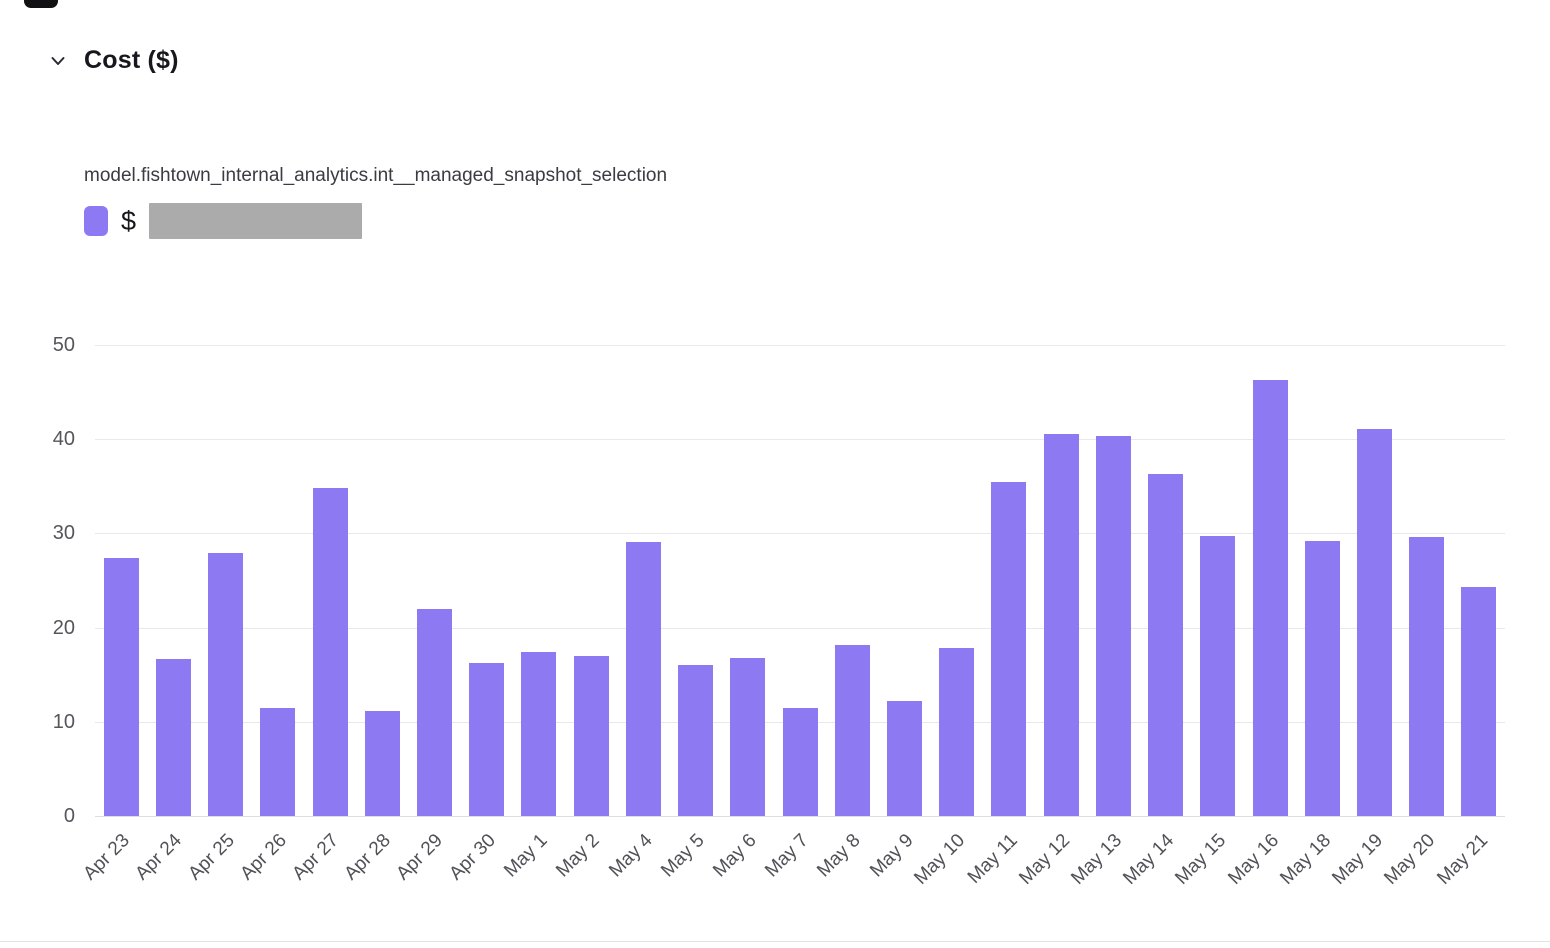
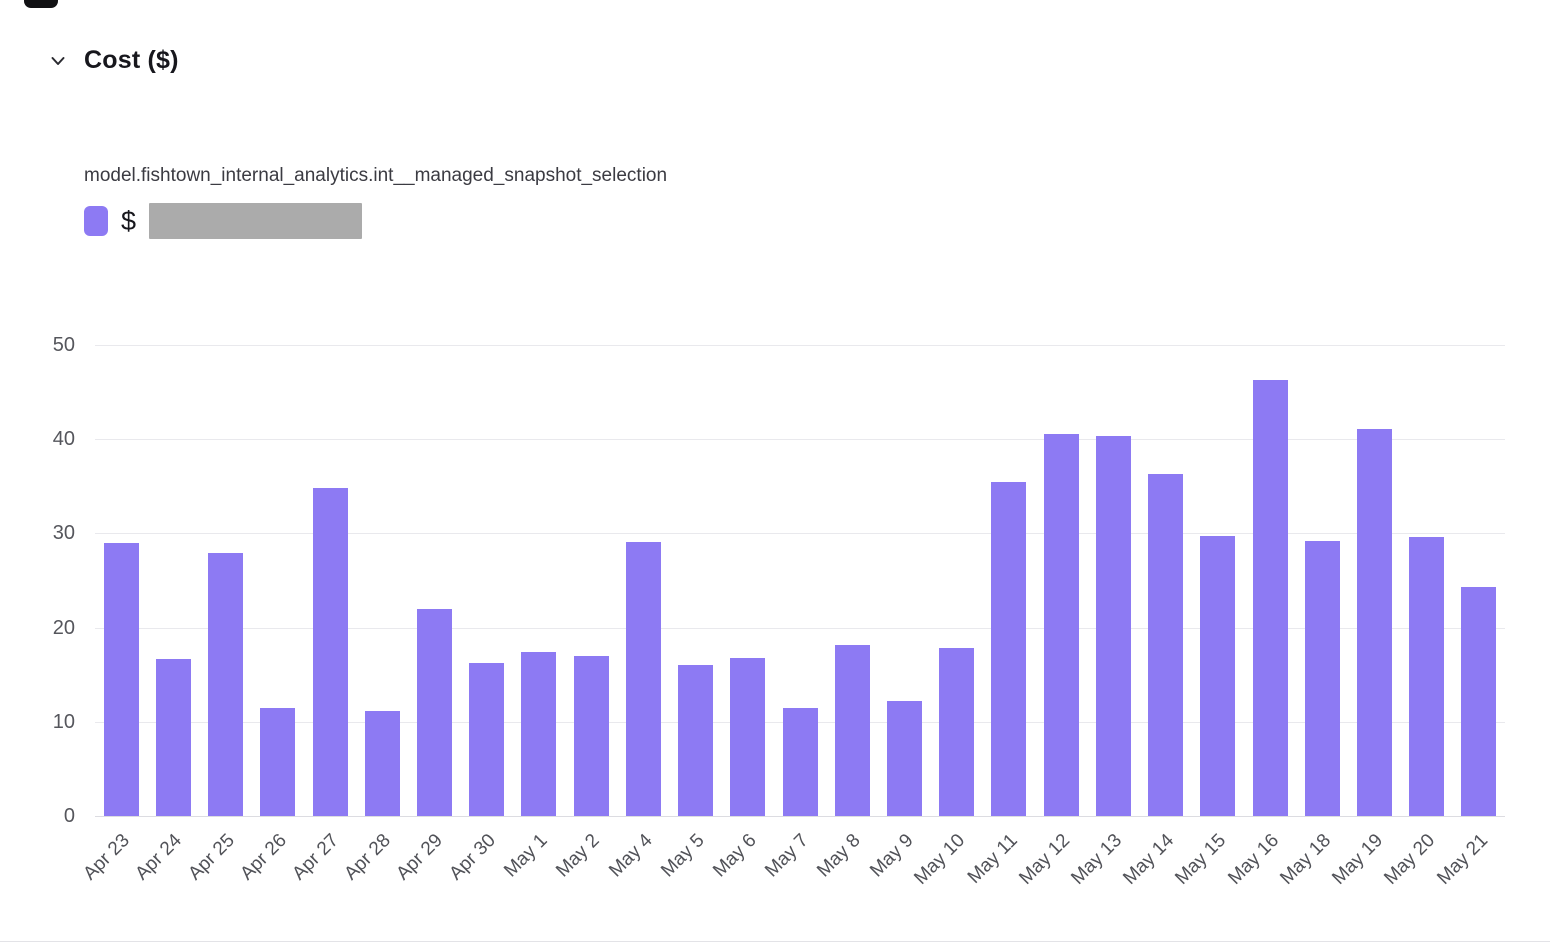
Apr 23: 27 -> 29
